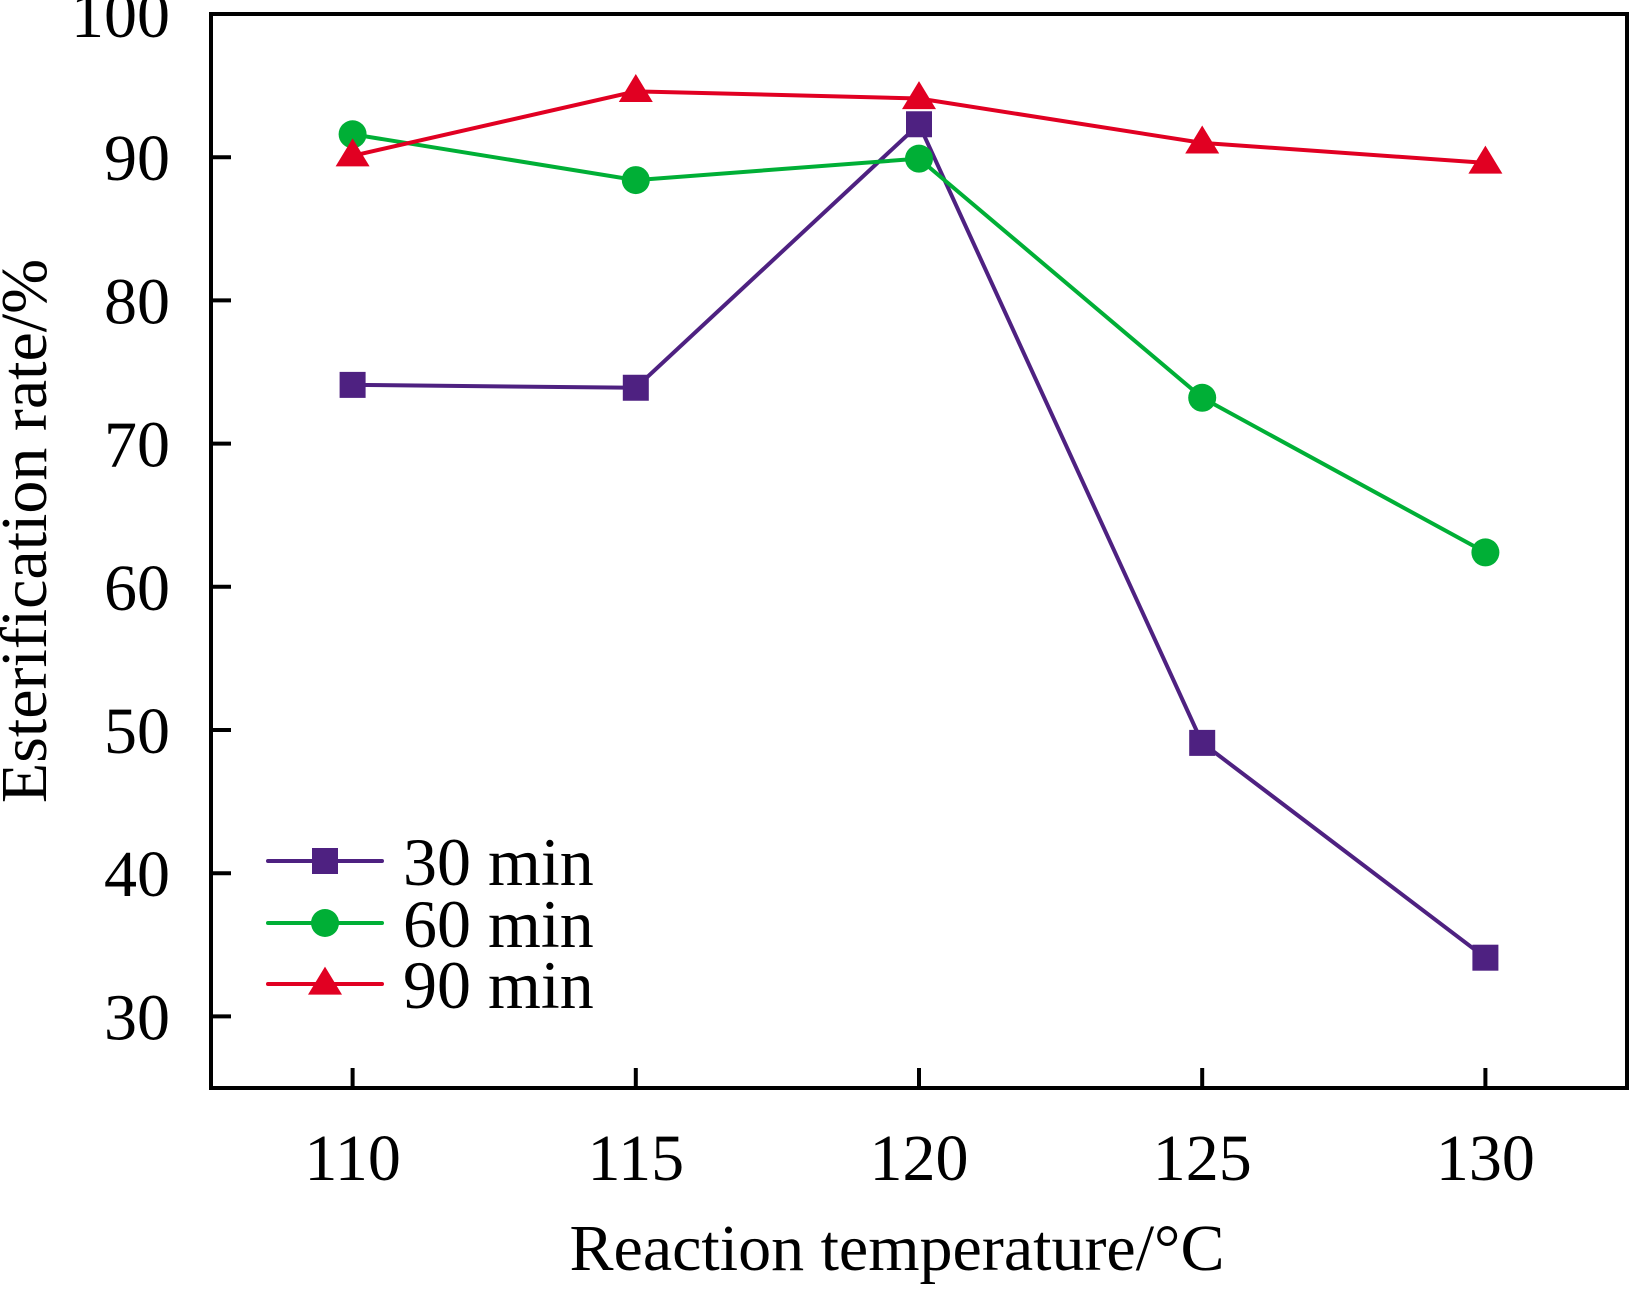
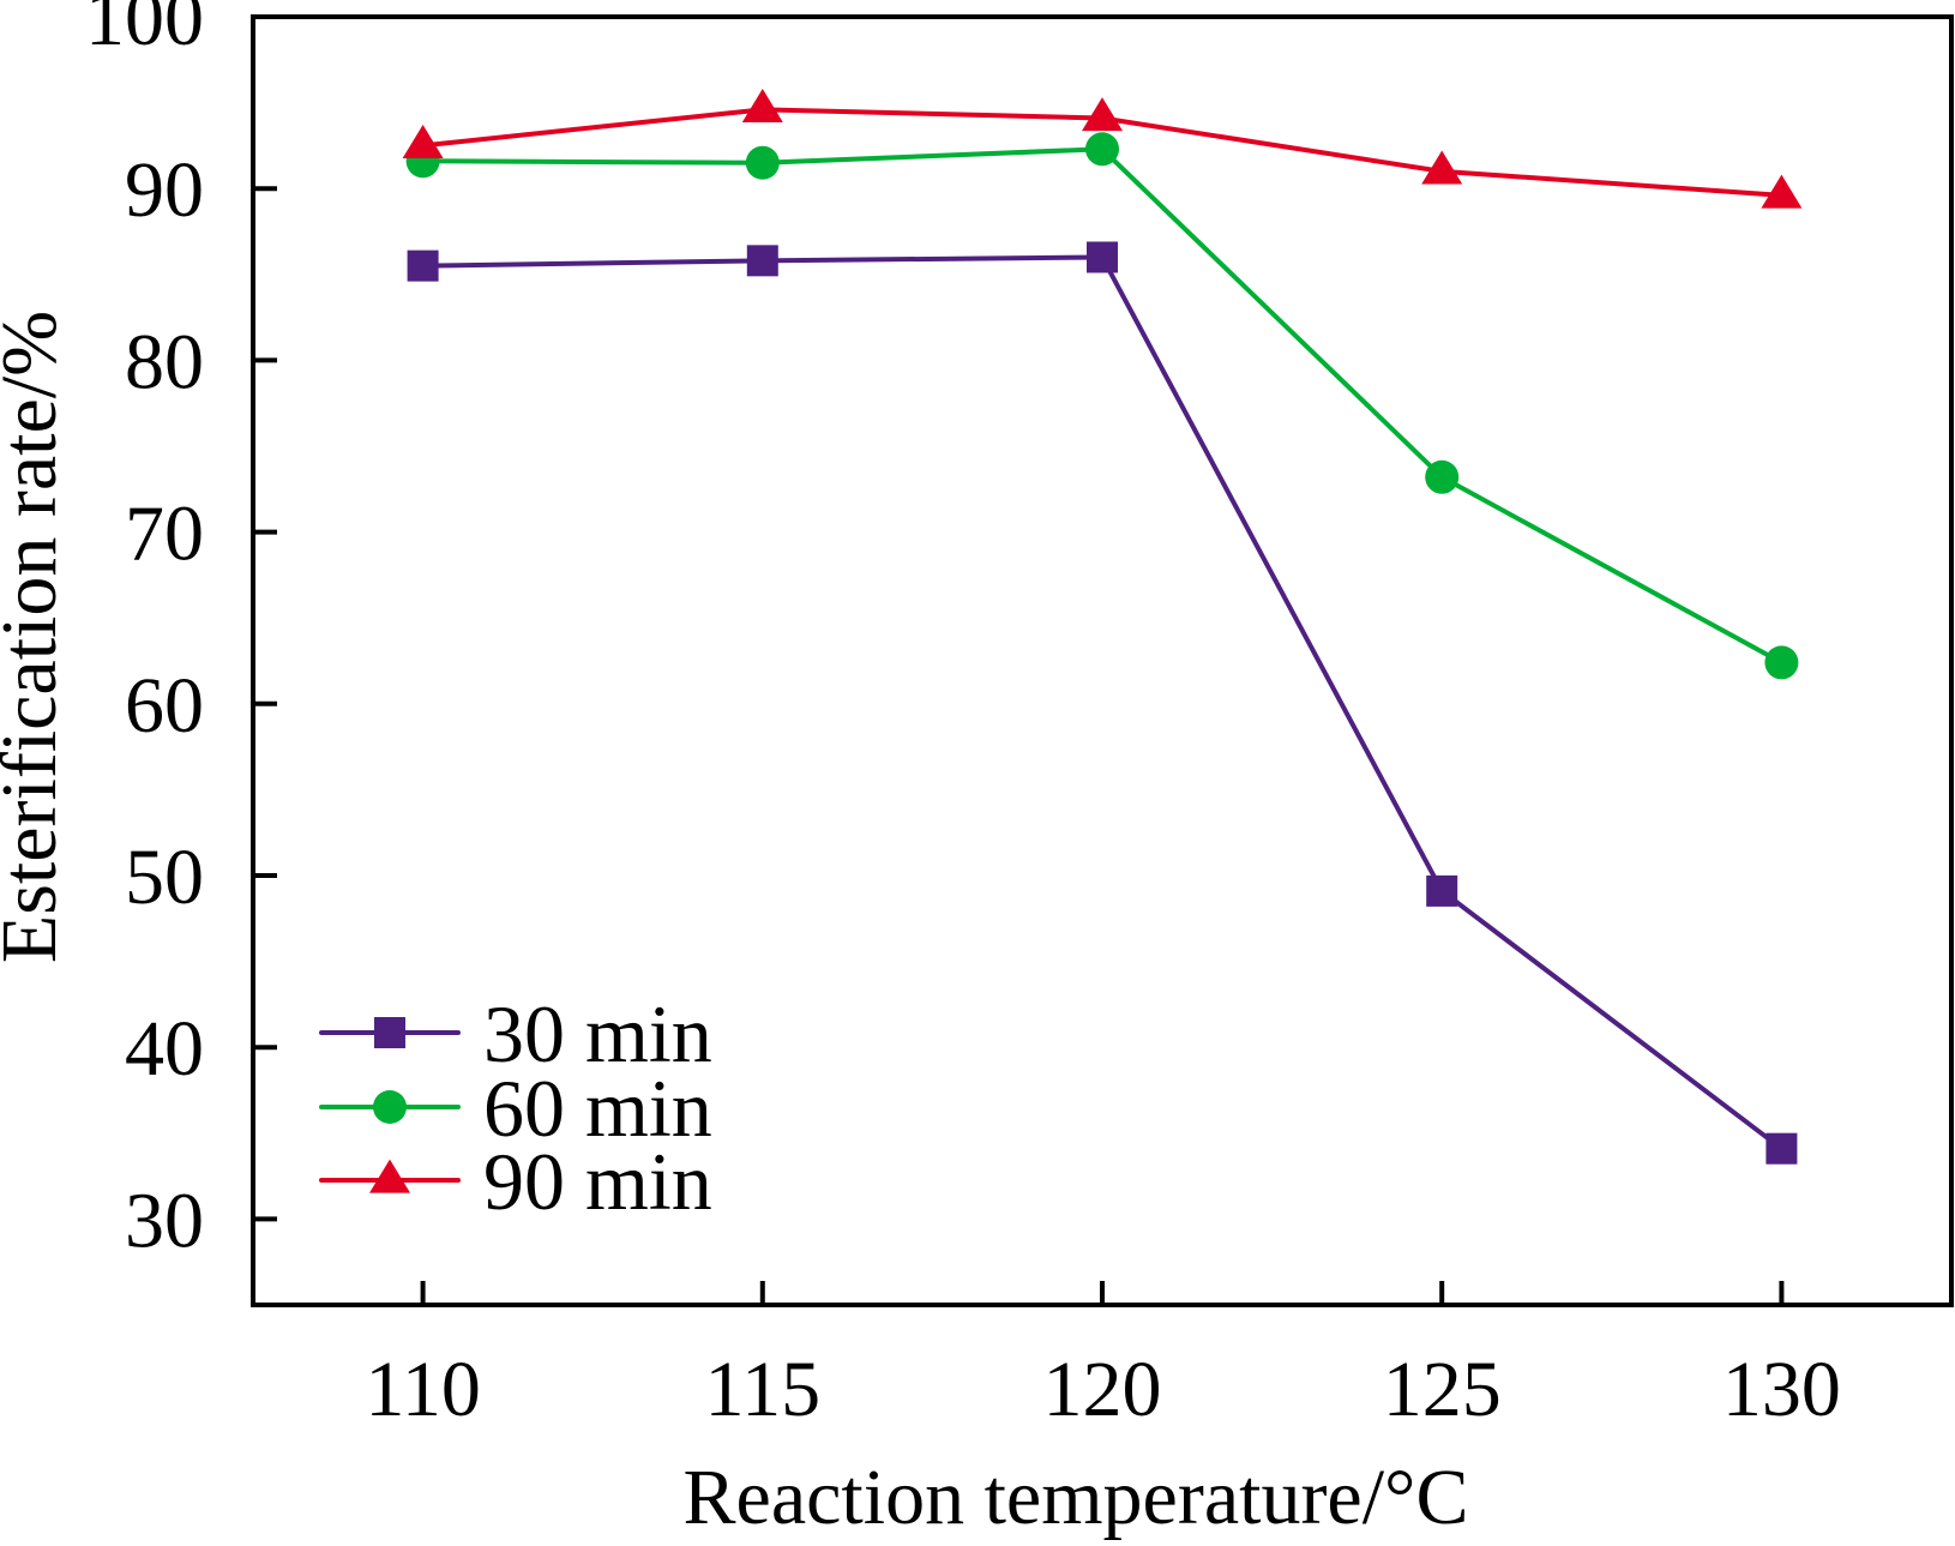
30 min/110: 74.1 -> 85.5
90 min/110: 90.1 -> 92.5
30 min/115: 73.9 -> 85.8
60 min/115: 88.4 -> 91.5
30 min/120: 92.3 -> 86.0
60 min/120: 89.9 -> 92.3
